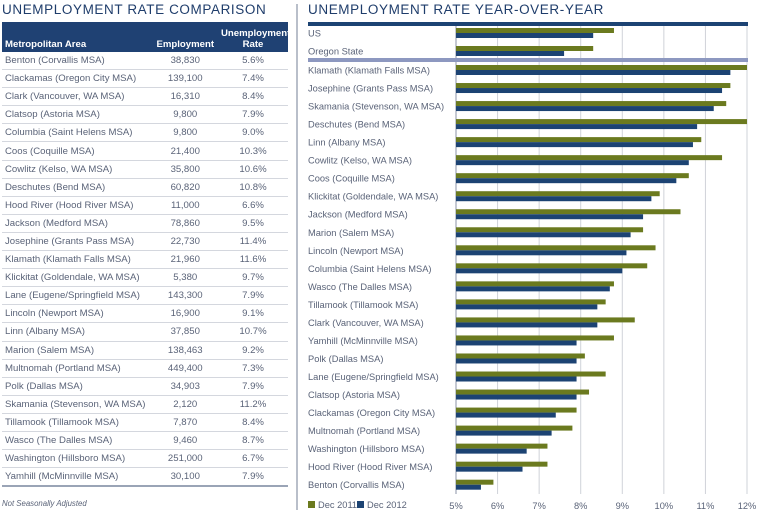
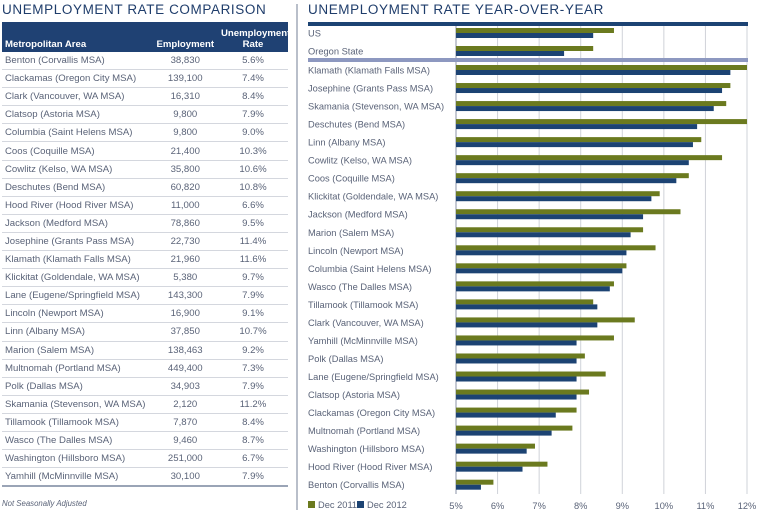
Dec 2011/Columbia (Saint Helens MSA): 9.6% -> 9.1%
Dec 2011/Tillamook (Tillamook MSA): 8.6% -> 8.3%
Dec 2011/Washington (Hillsboro MSA): 7.2% -> 6.9%
